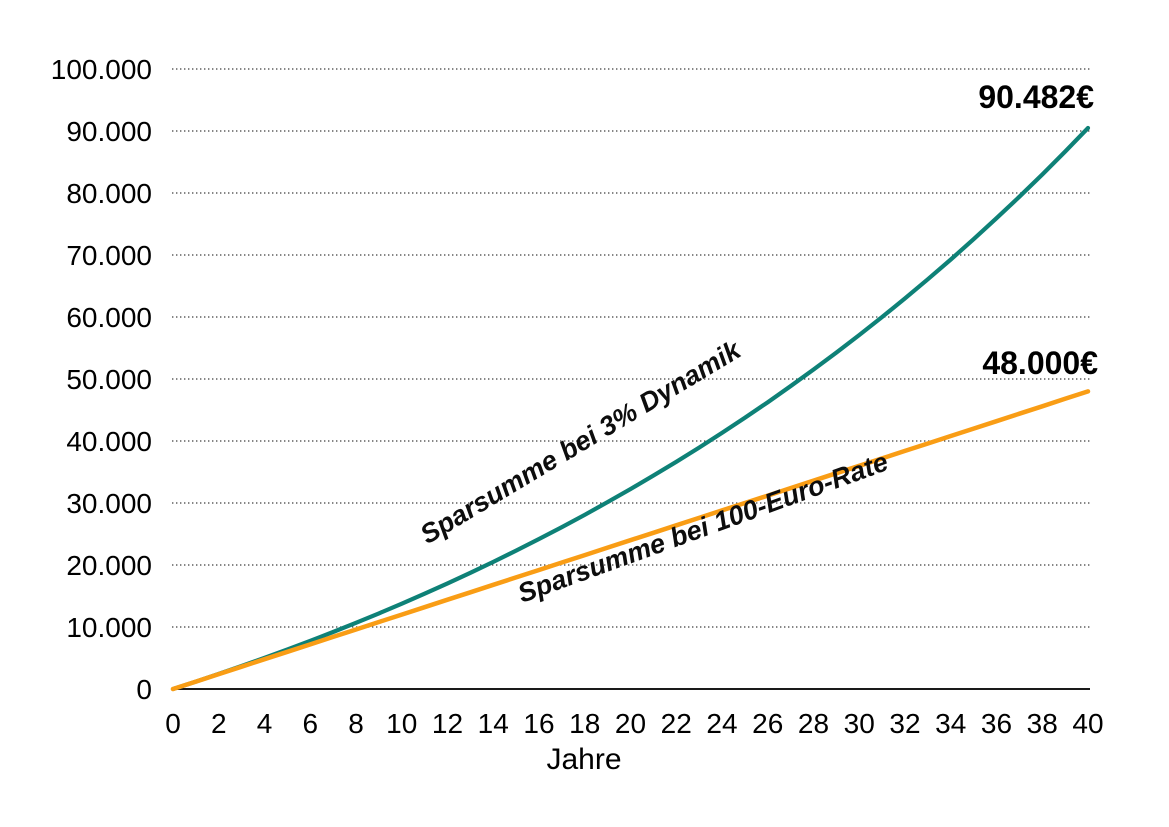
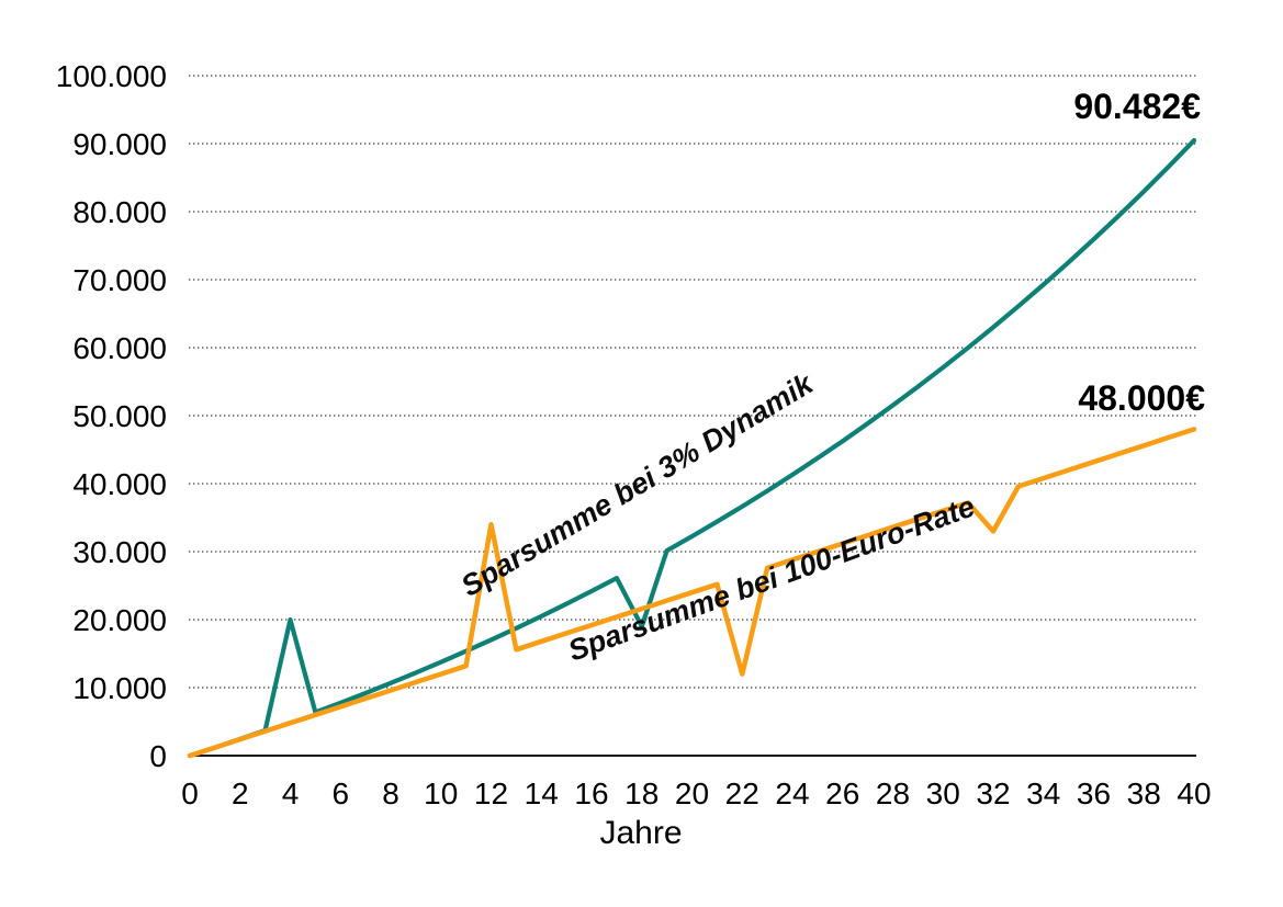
Sparsumme bei 3% Dynamik/4: 5000 -> 20000
Sparsumme bei 100-Euro-Rate/12: 14000 -> 34000
Sparsumme bei 3% Dynamik/18: 28000 -> 19000
Sparsumme bei 100-Euro-Rate/22: 26000 -> 12000
Sparsumme bei 100-Euro-Rate/32: 38000 -> 33000
